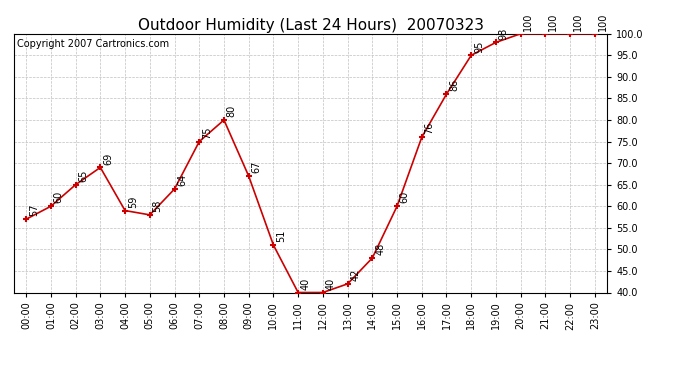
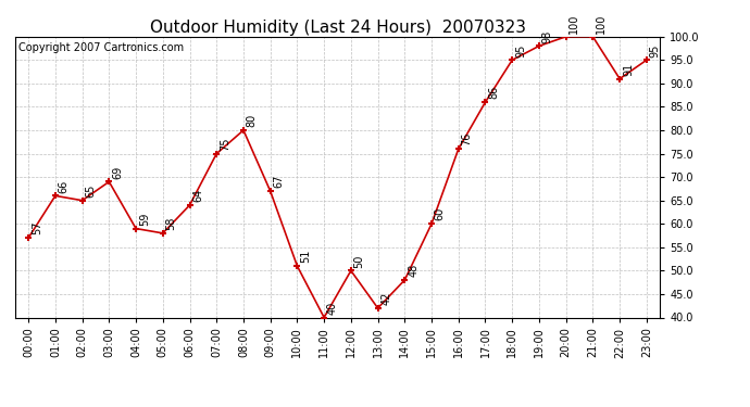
01:00: 60 -> 66
12:00: 40 -> 50
22:00: 100 -> 91
23:00: 100 -> 95
